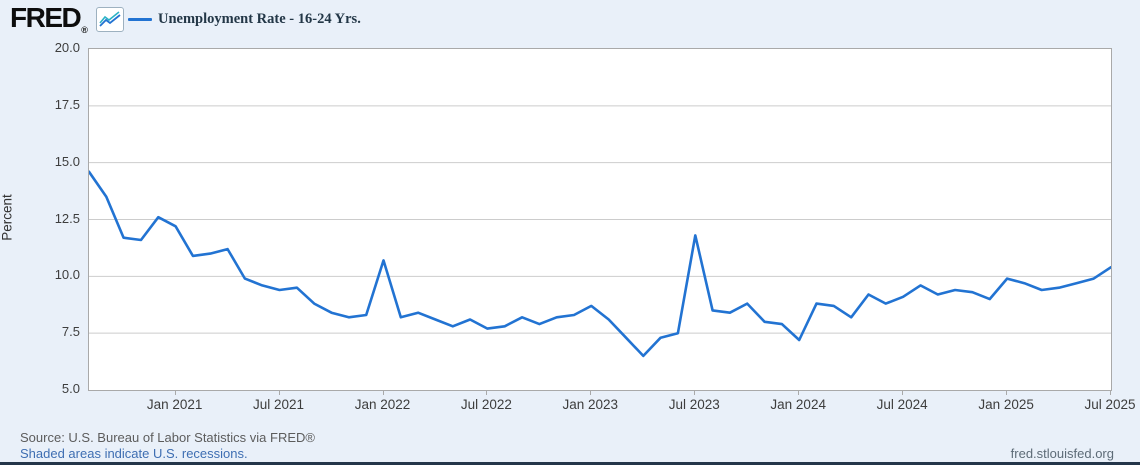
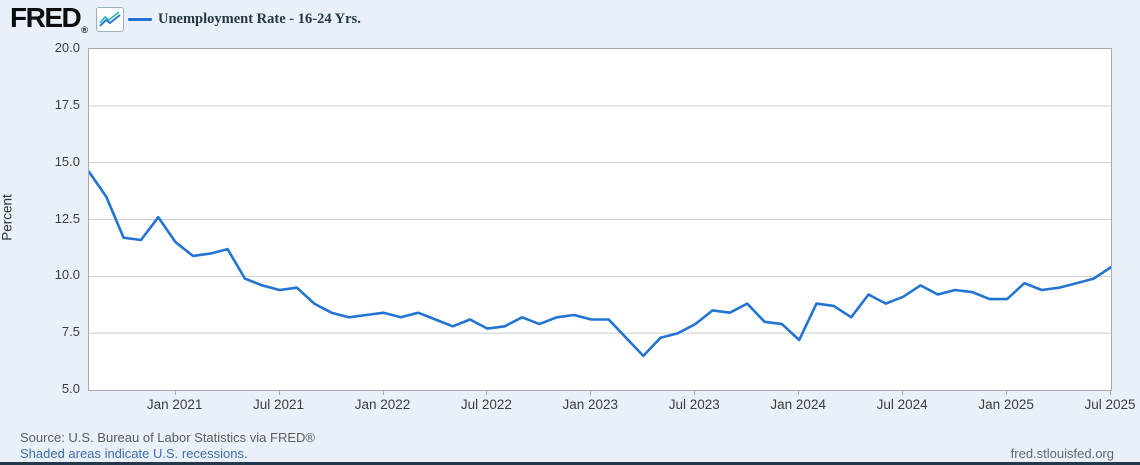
Jan 2021: 12.2 -> 11.5
Jan 2022: 10.7 -> 8.4
Jan 2023: 8.7 -> 8.1
Jul 2023: 11.8 -> 7.9
Jan 2025: 9.9 -> 9.0
